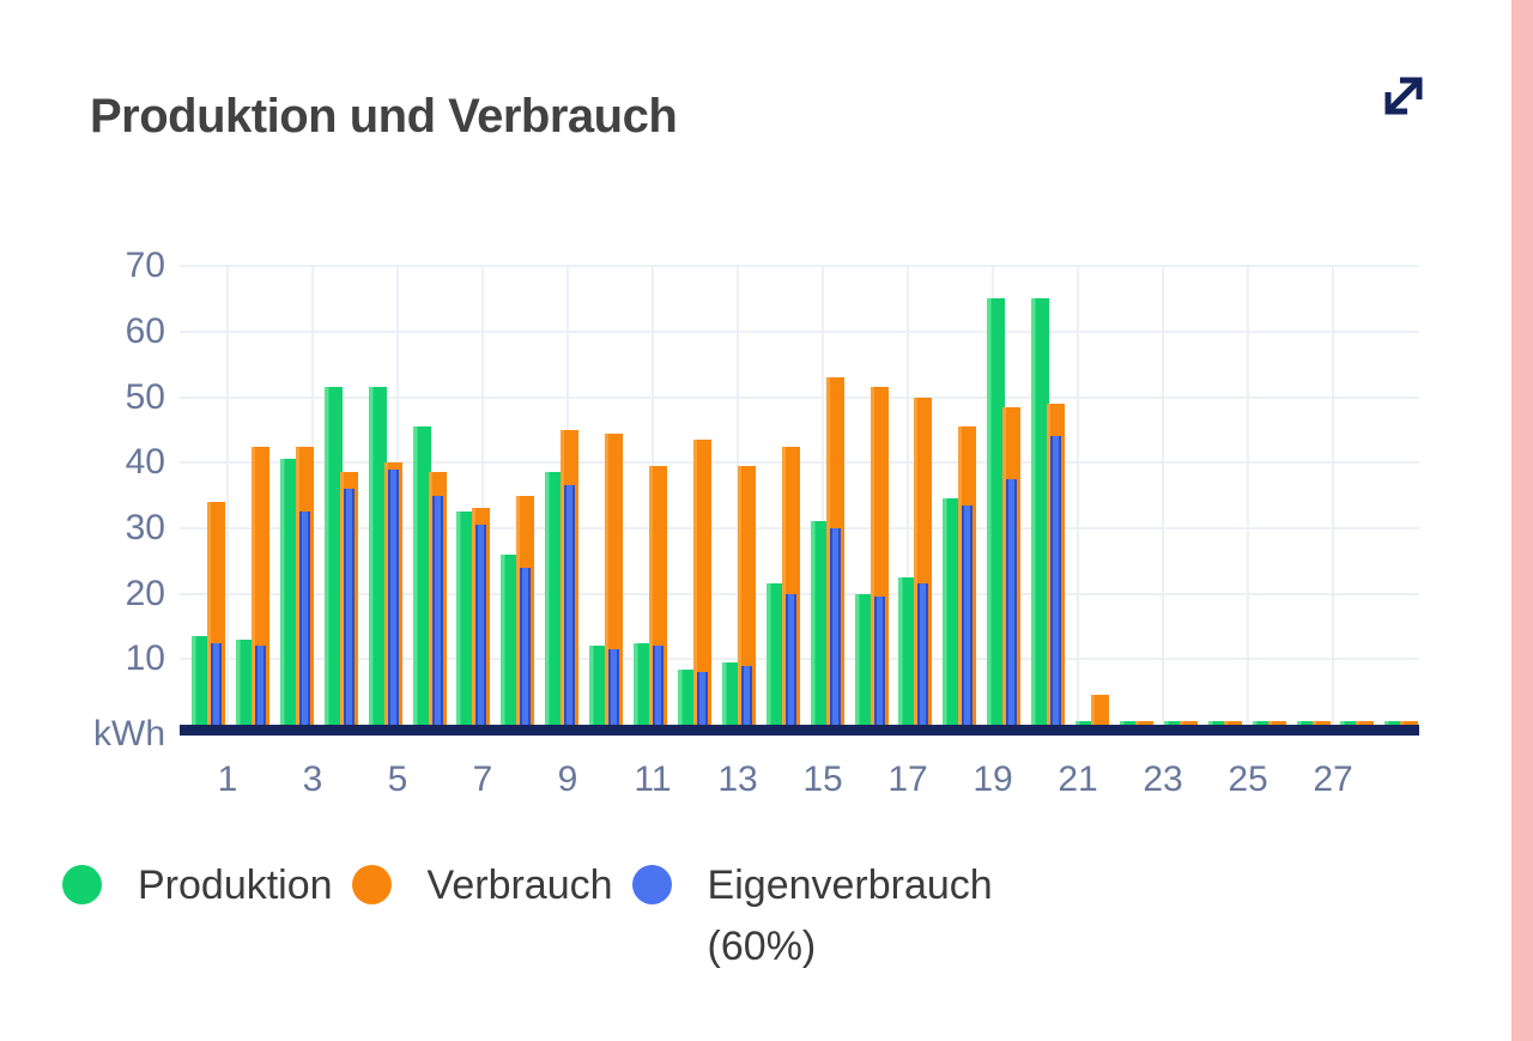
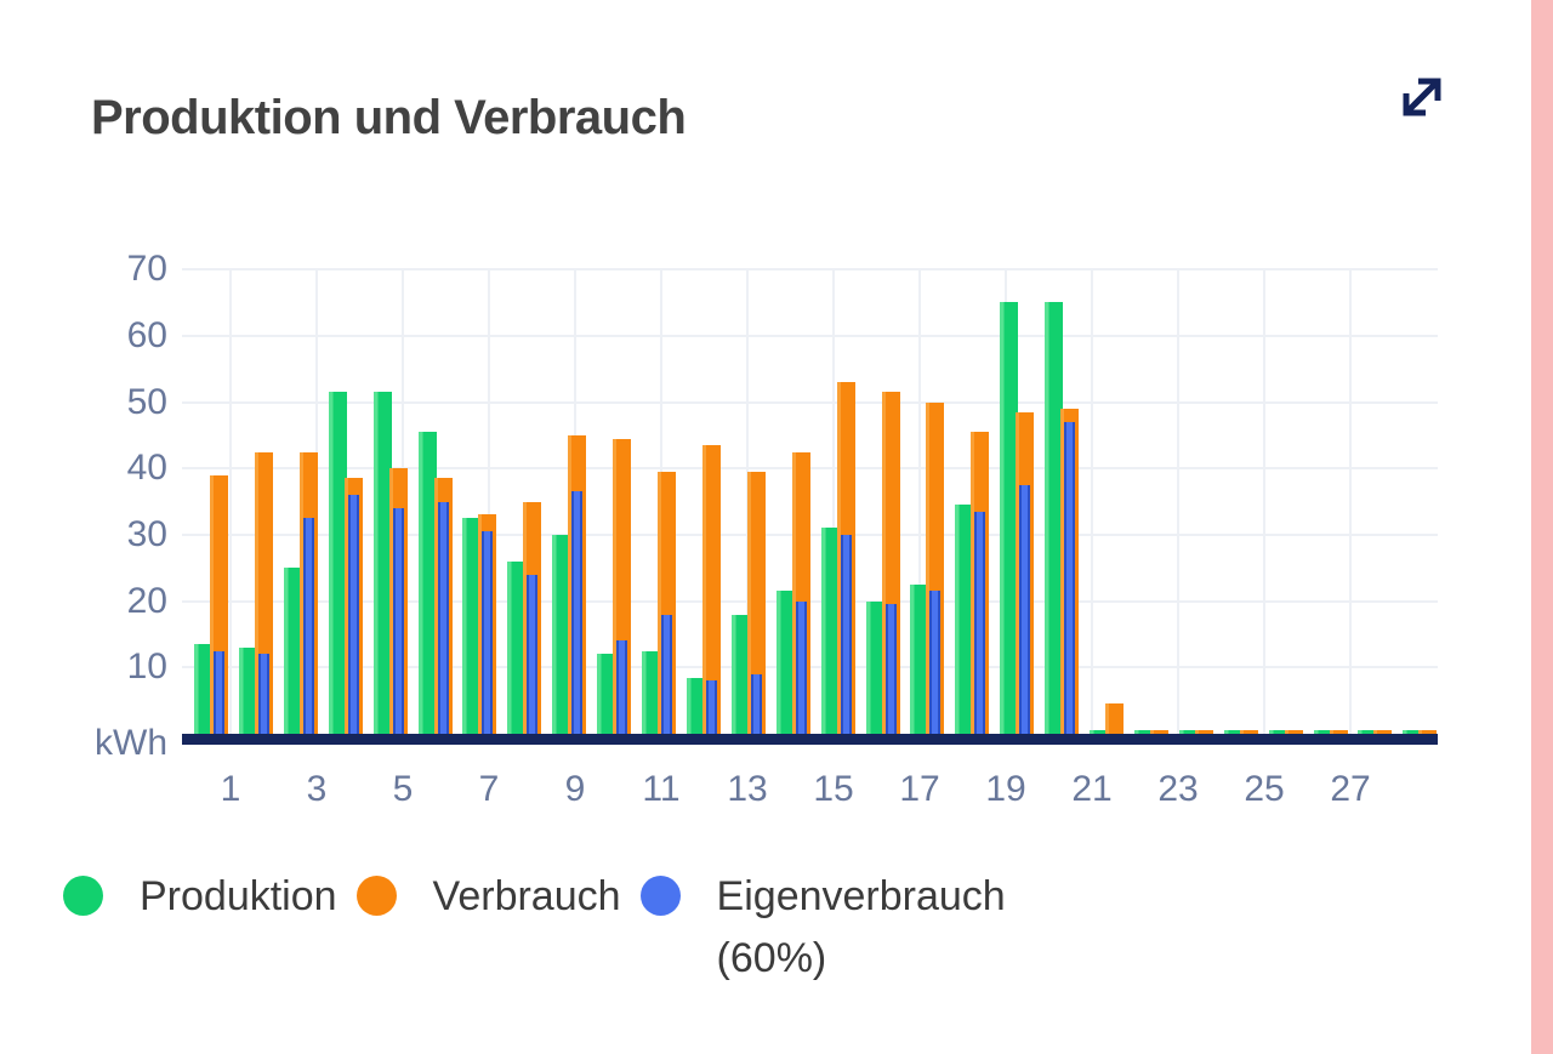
Verbrauch/1: 34 -> 39
Produktion/3: 40 -> 25
Eigenverbrauch (60%)/5: 39 -> 34
Produktion/9: 38 -> 30
Eigenverbrauch (60%)/10: 12 -> 14
Eigenverbrauch (60%)/11: 12 -> 18
Produktion/13: 10 -> 18
Eigenverbrauch (60%)/20: 44 -> 47
